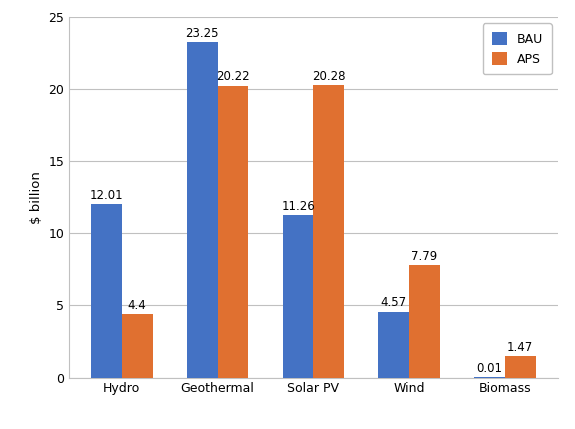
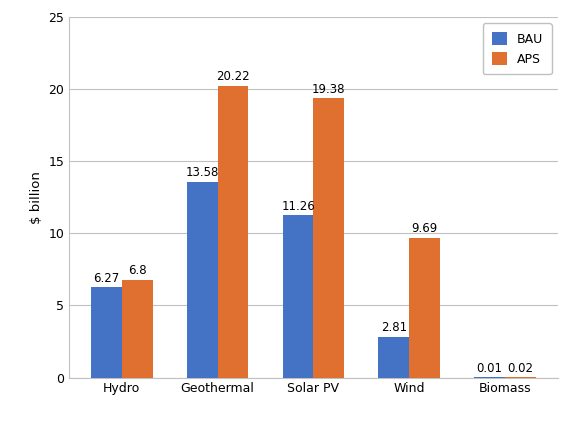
BAU/Hydro: 12.01 -> 6.27
APS/Hydro: 4.4 -> 6.8
BAU/Geothermal: 23.25 -> 13.58
APS/Solar PV: 20.28 -> 19.38
BAU/Wind: 4.57 -> 2.81
APS/Wind: 7.79 -> 9.69
APS/Biomass: 1.47 -> 0.02
